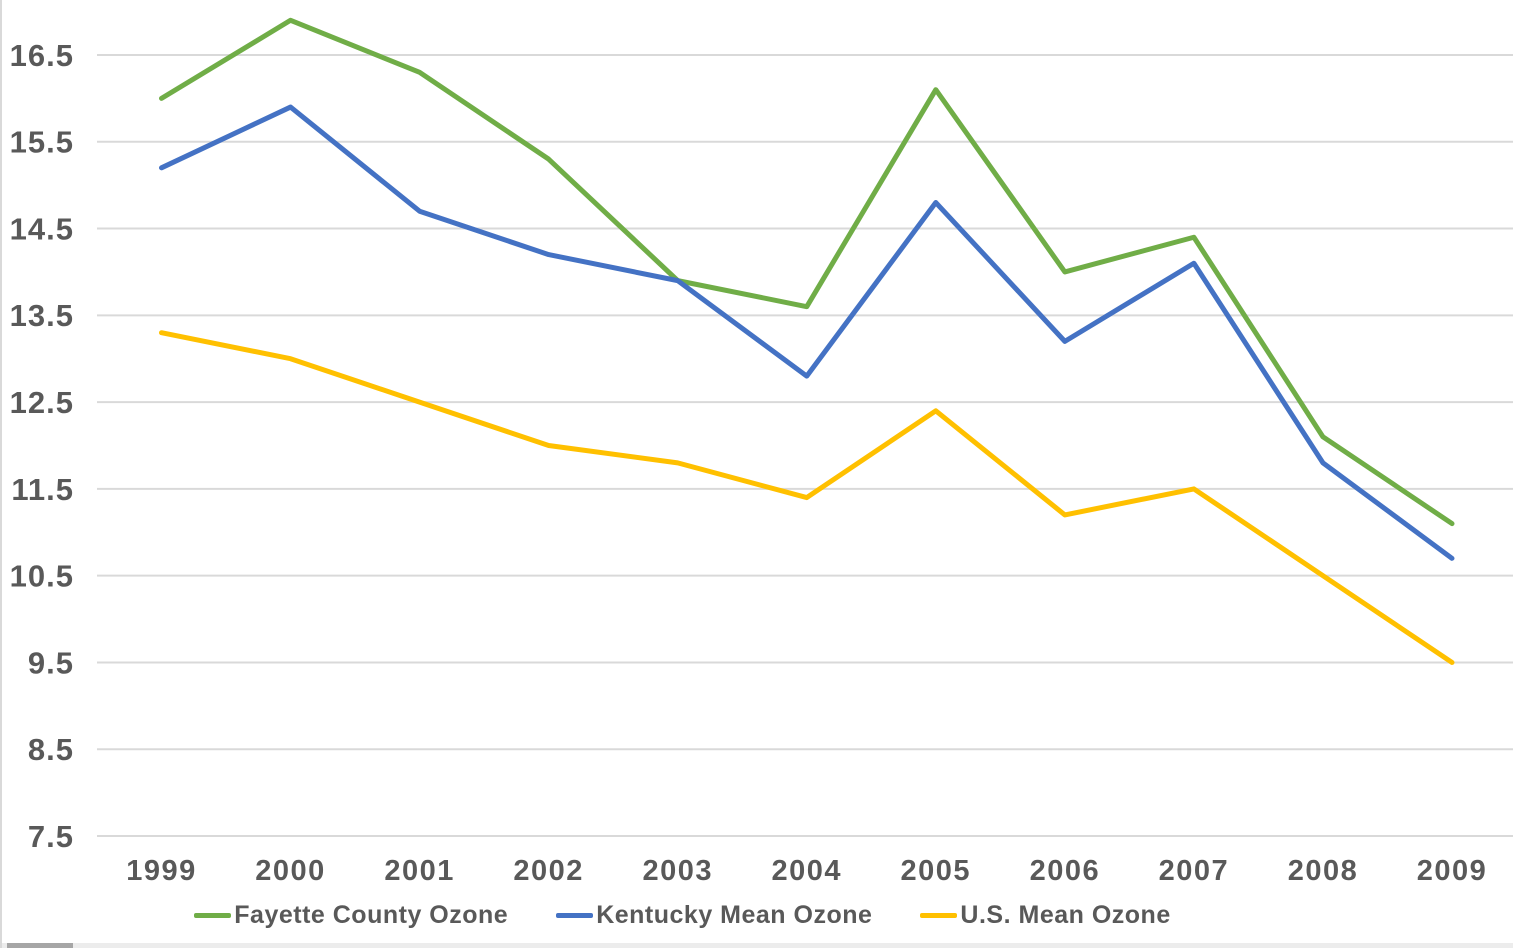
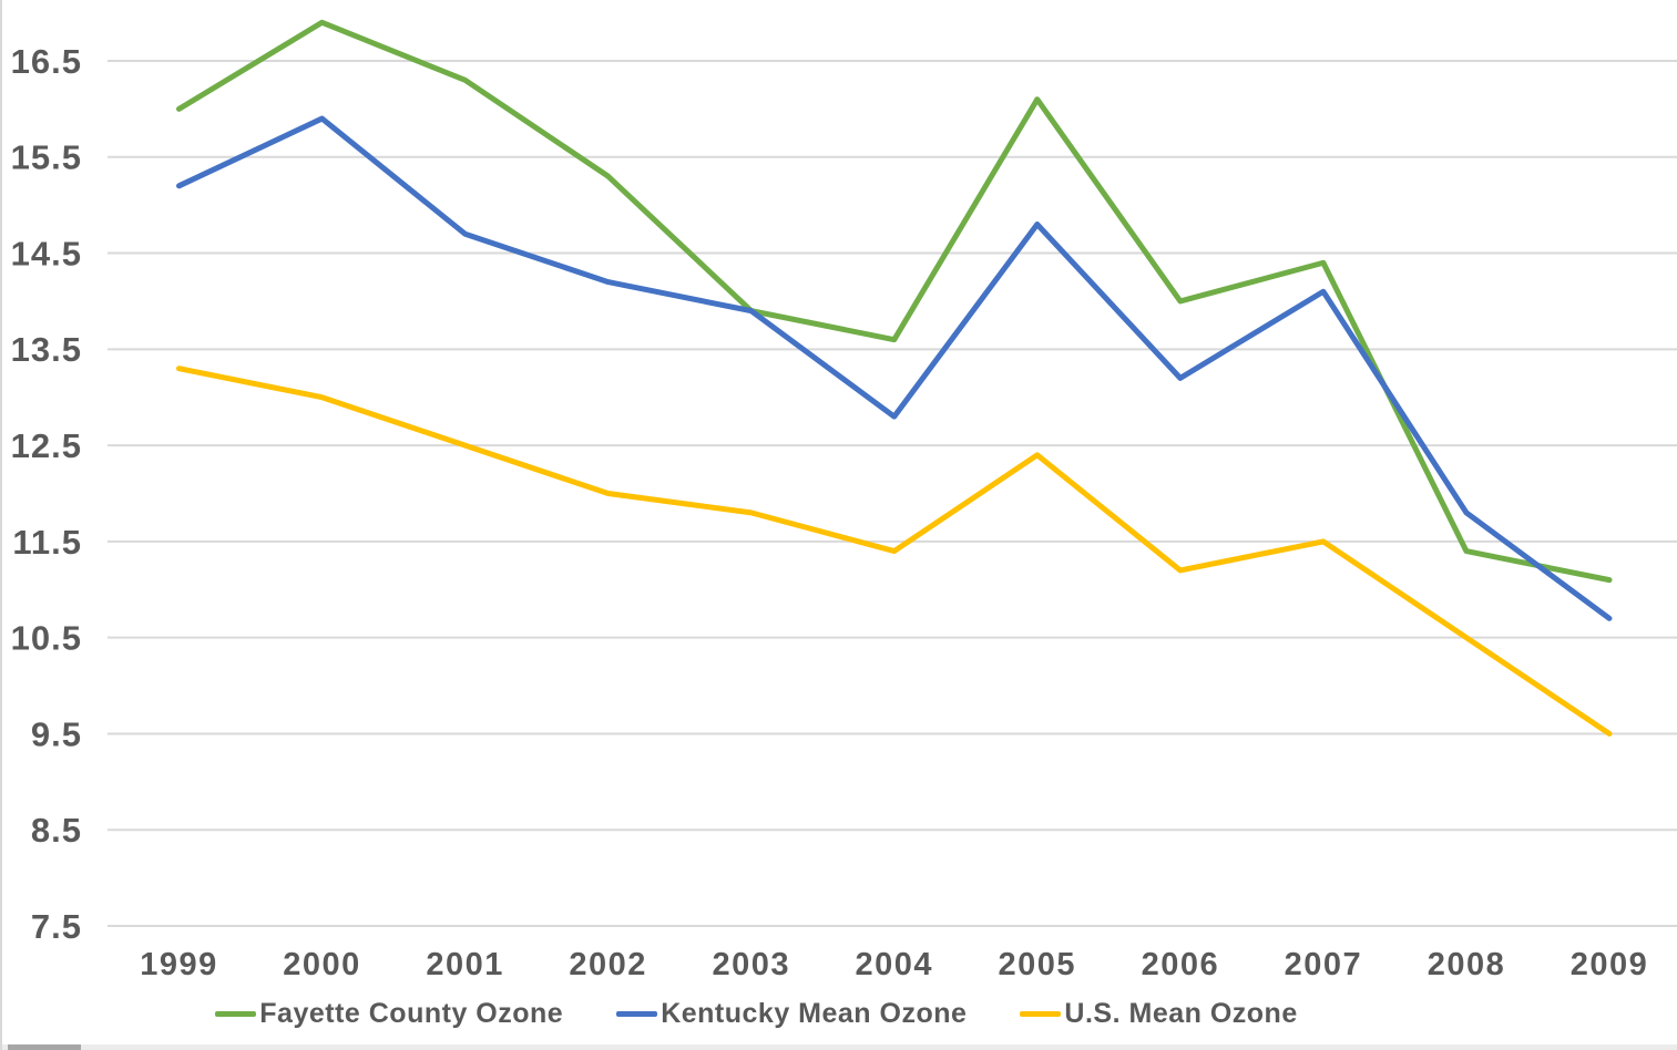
Fayette County Ozone/2008: 12.1 -> 11.4
